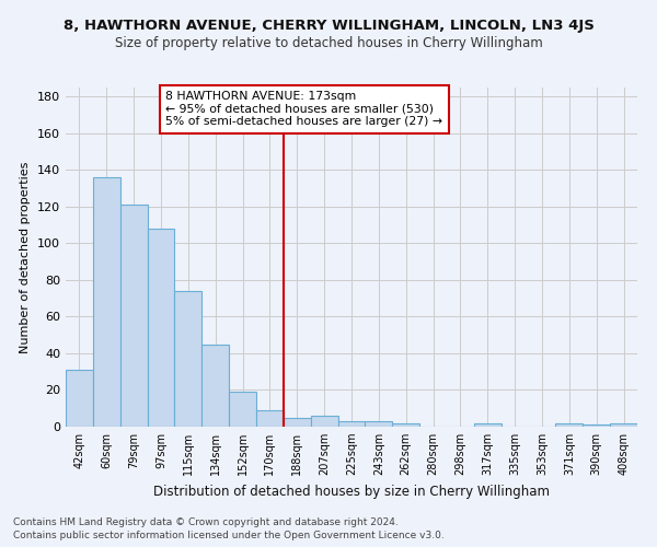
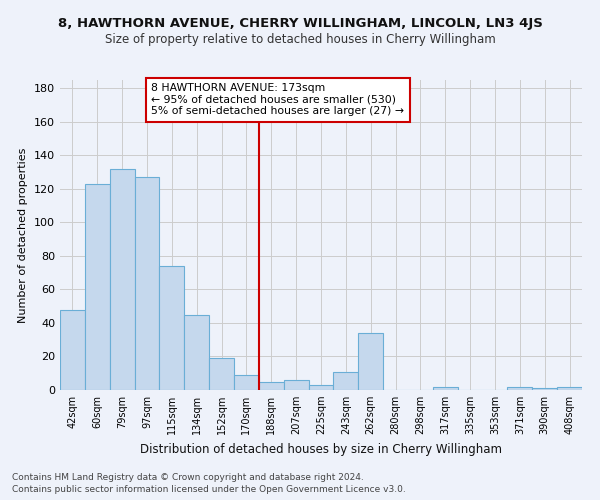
42sqm: 31 -> 48
60sqm: 136 -> 123
79sqm: 121 -> 132
97sqm: 108 -> 127
243sqm: 3 -> 11
262sqm: 2 -> 34
